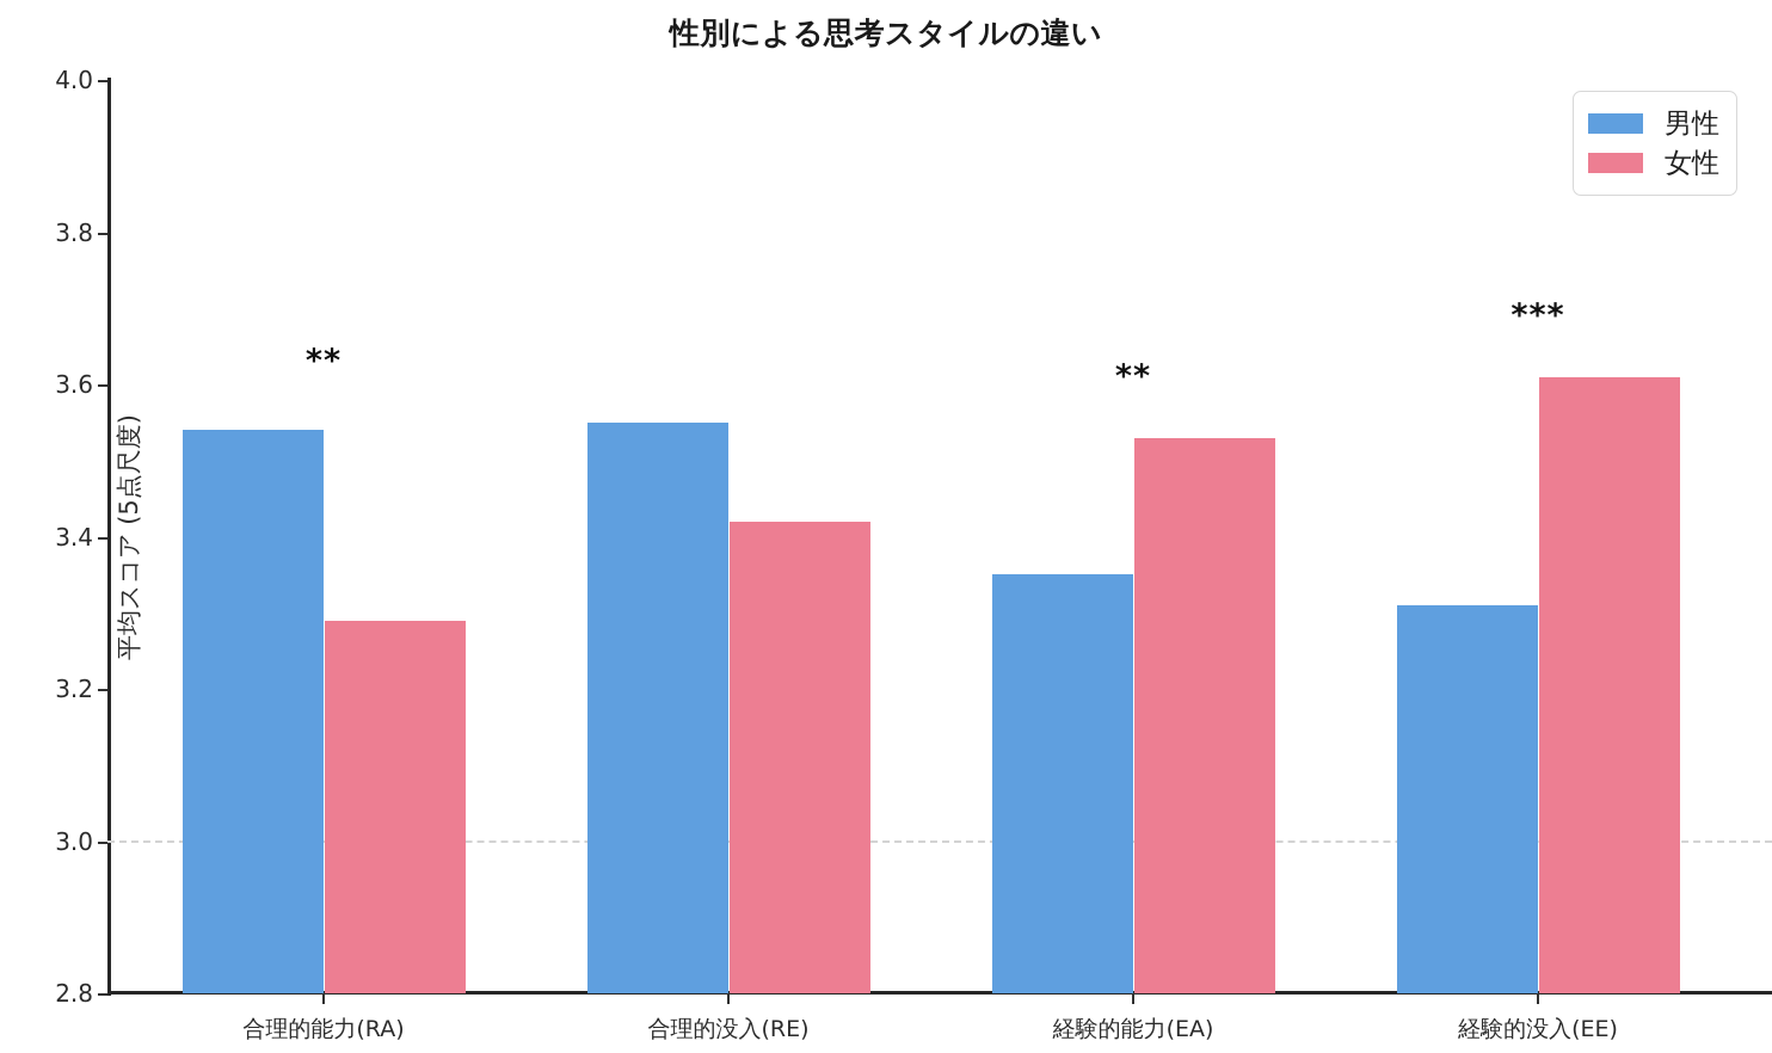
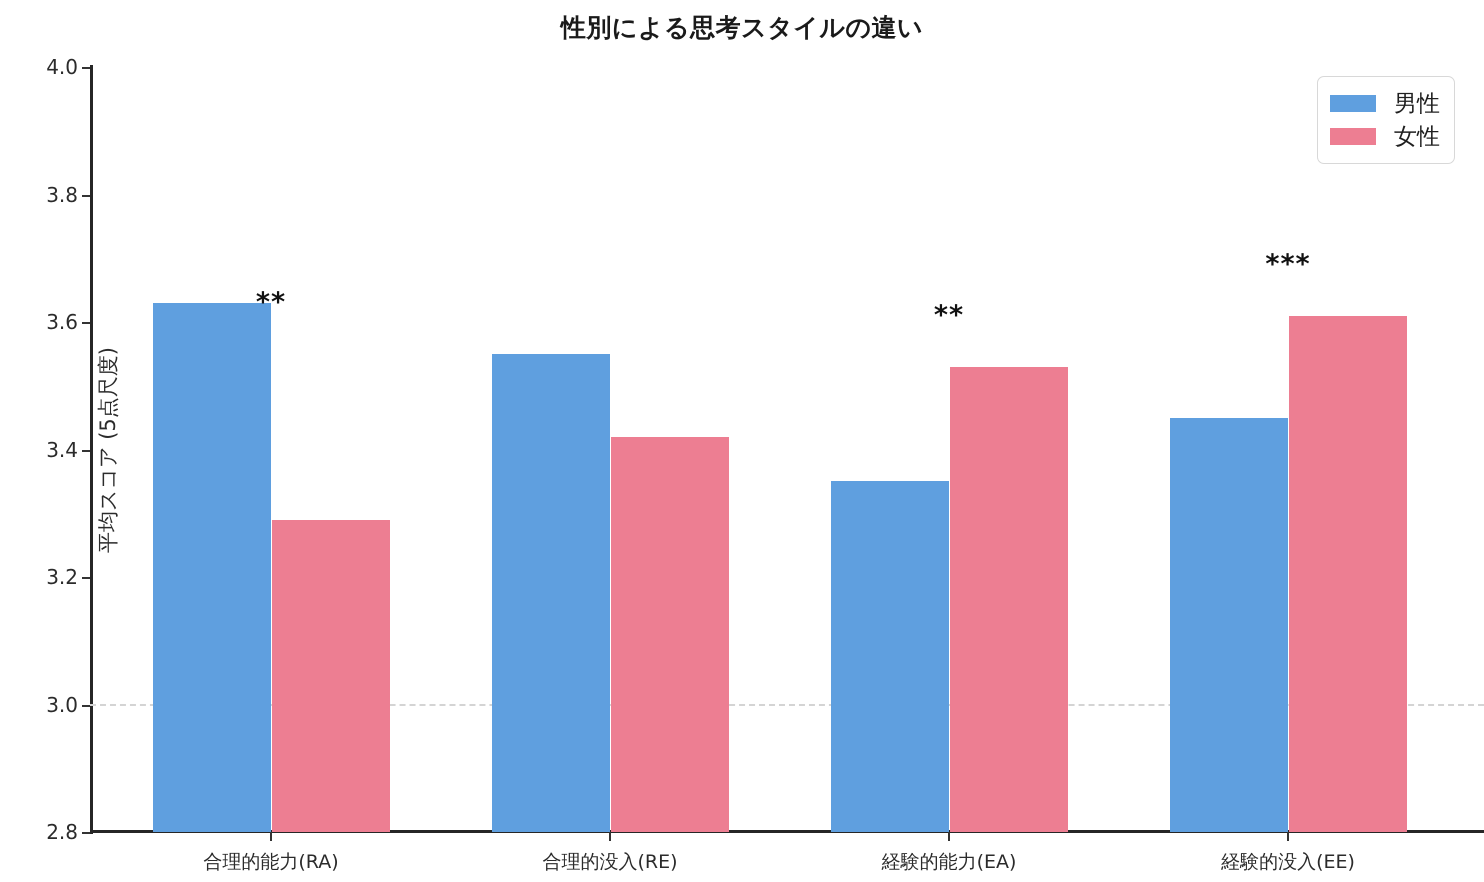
男性/合理的能力(RA): 3.54 -> 3.63
男性/経験的没入(EE): 3.31 -> 3.45
